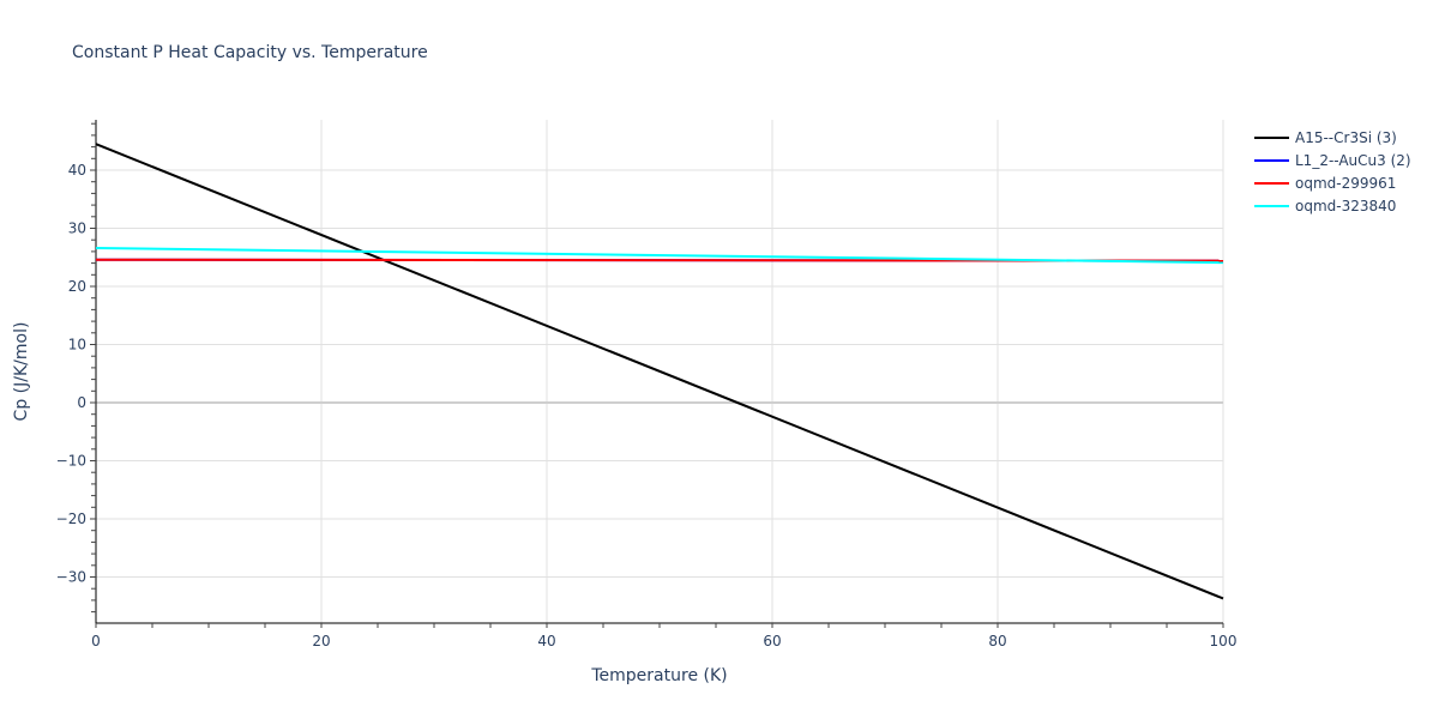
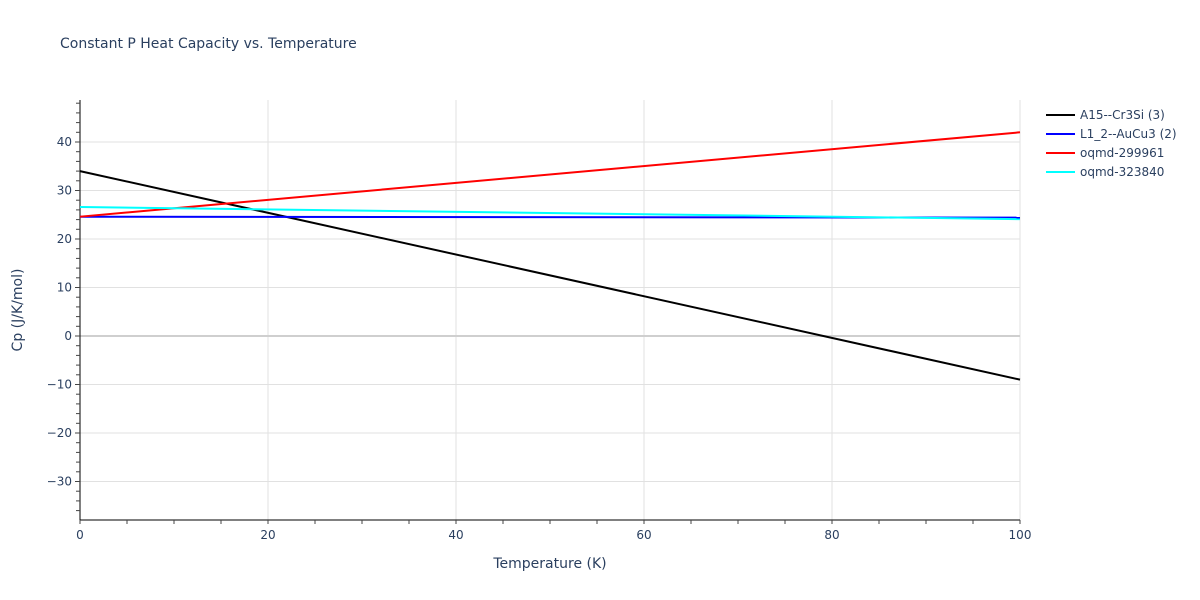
A15--Cr3Si (3)/0: 44 -> 34
A15--Cr3Si (3)/100: -34 -> -9
oqmd-299961/100: 24 -> 42
